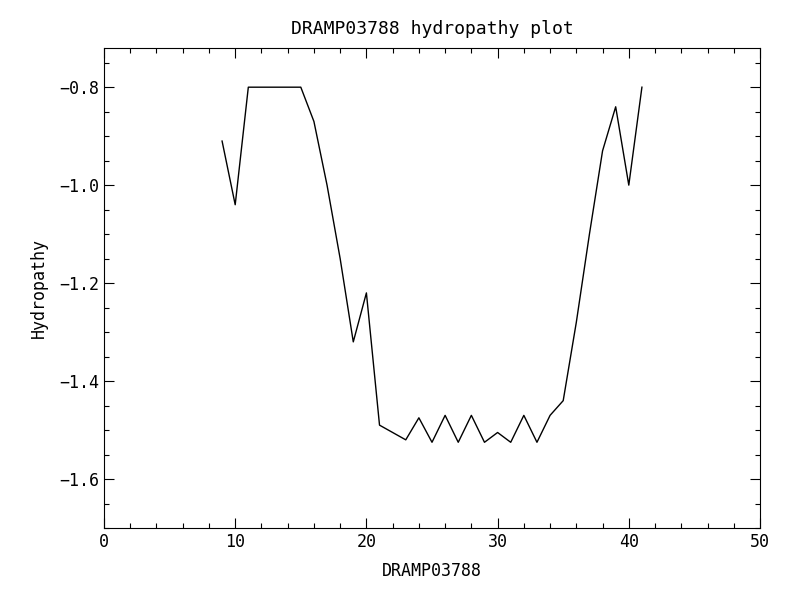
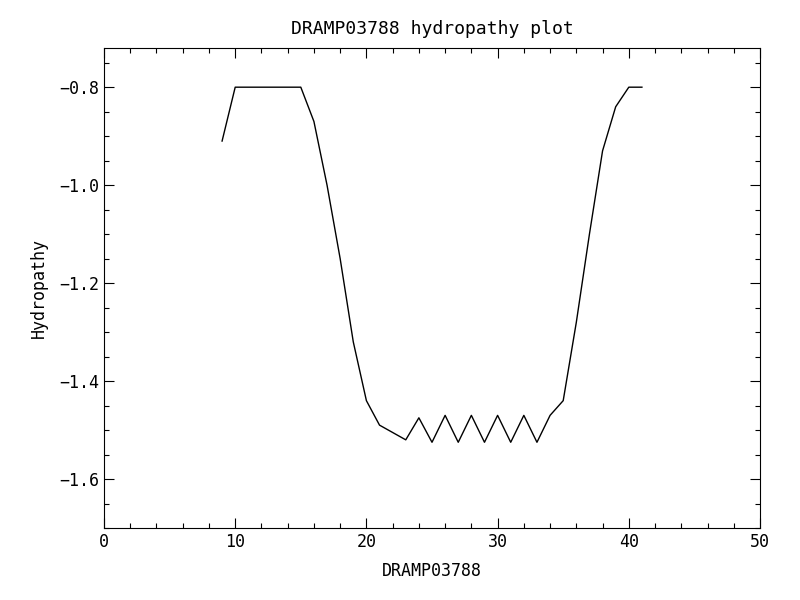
10: -1.040 -> -0.800
20: -1.220 -> -1.440
30: -1.505 -> -1.470
40: -1.000 -> -0.800
